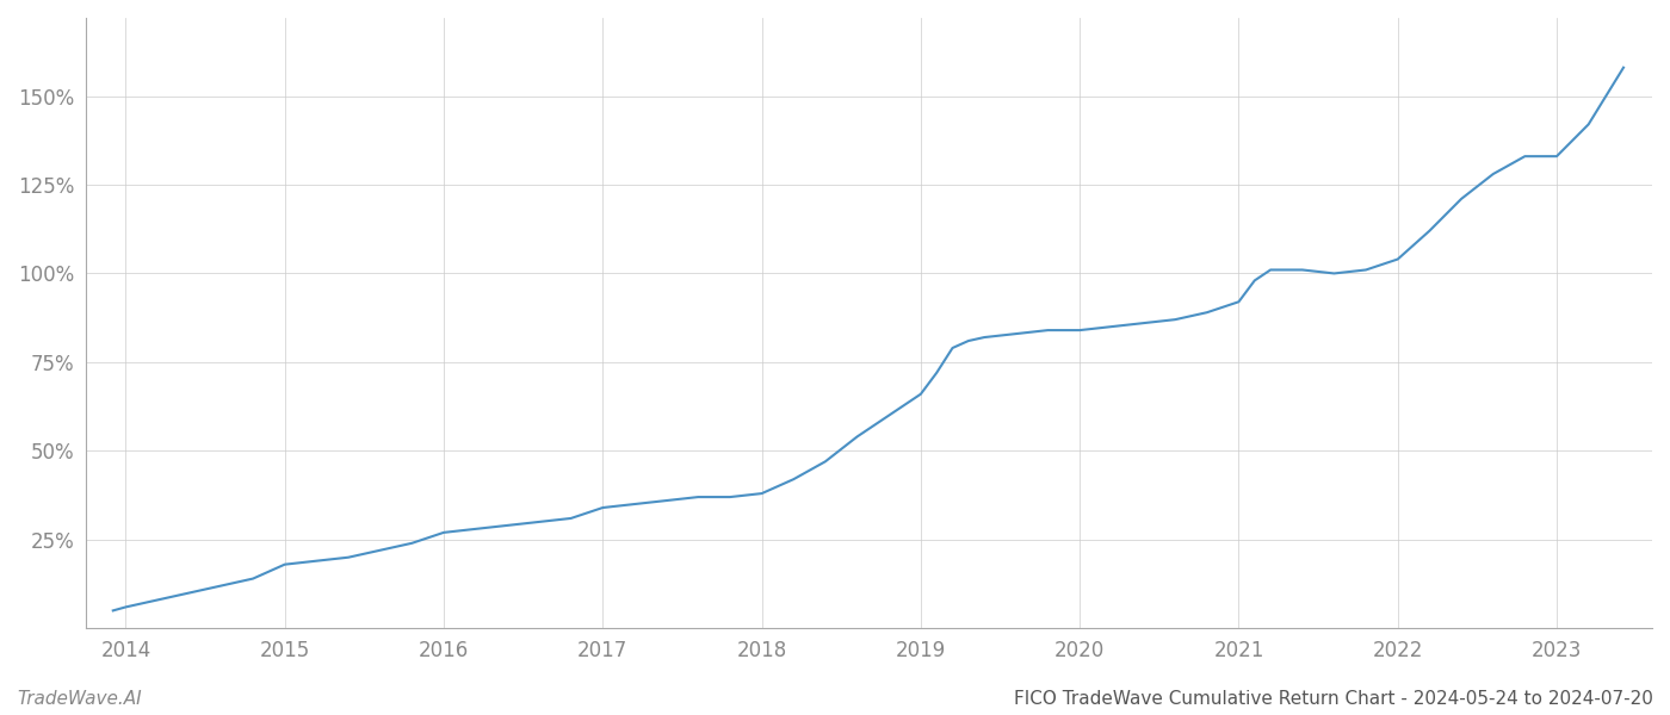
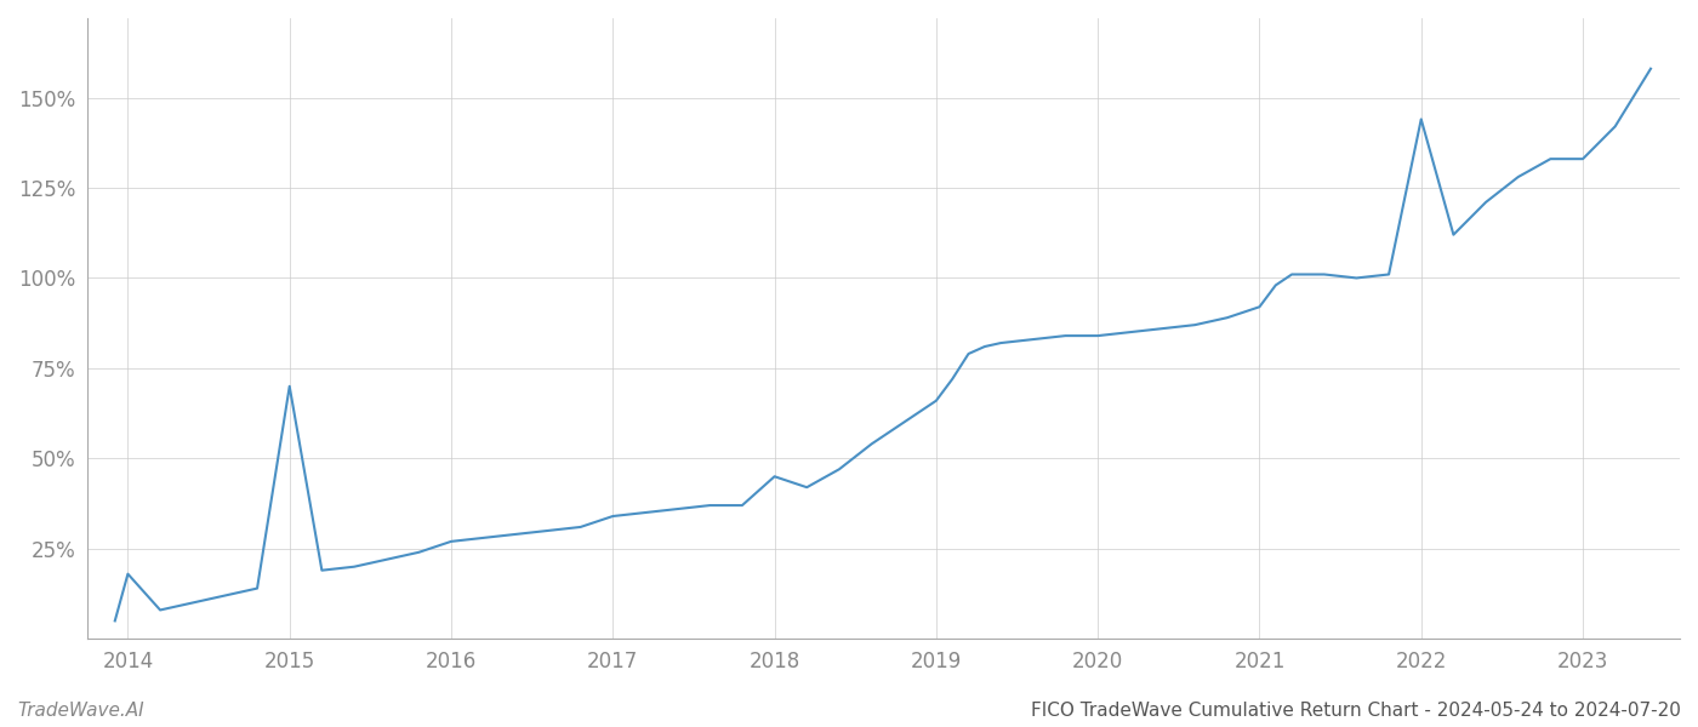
2014: 6% -> 18%
2015: 18% -> 70%
2018: 38% -> 45%
2022: 104% -> 144%
